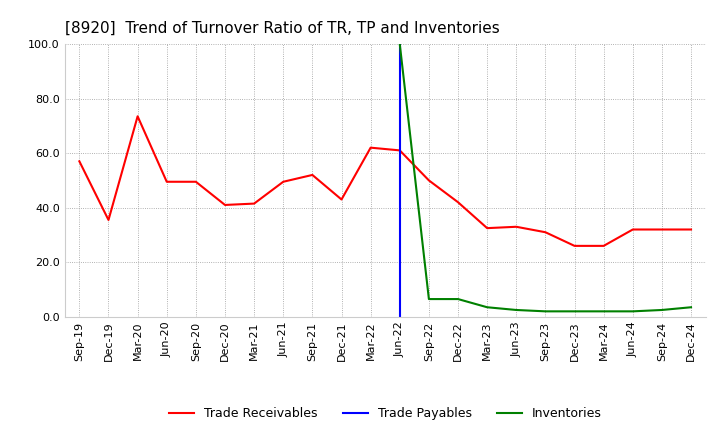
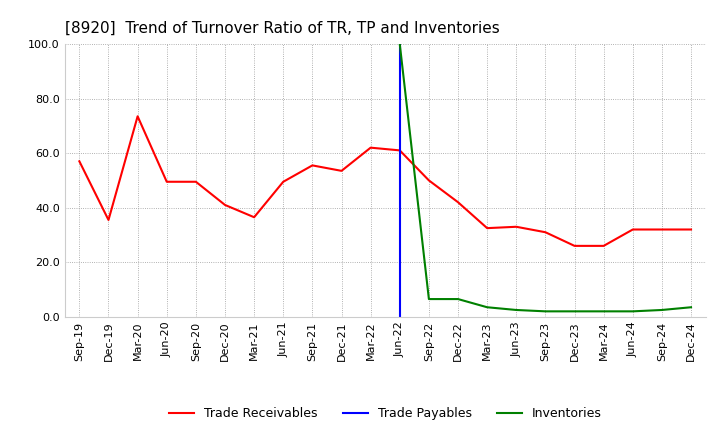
Trade Receivables/Mar-21: 41.5 -> 36.5
Trade Receivables/Sep-21: 52.0 -> 55.5
Trade Receivables/Dec-21: 43.0 -> 53.5
